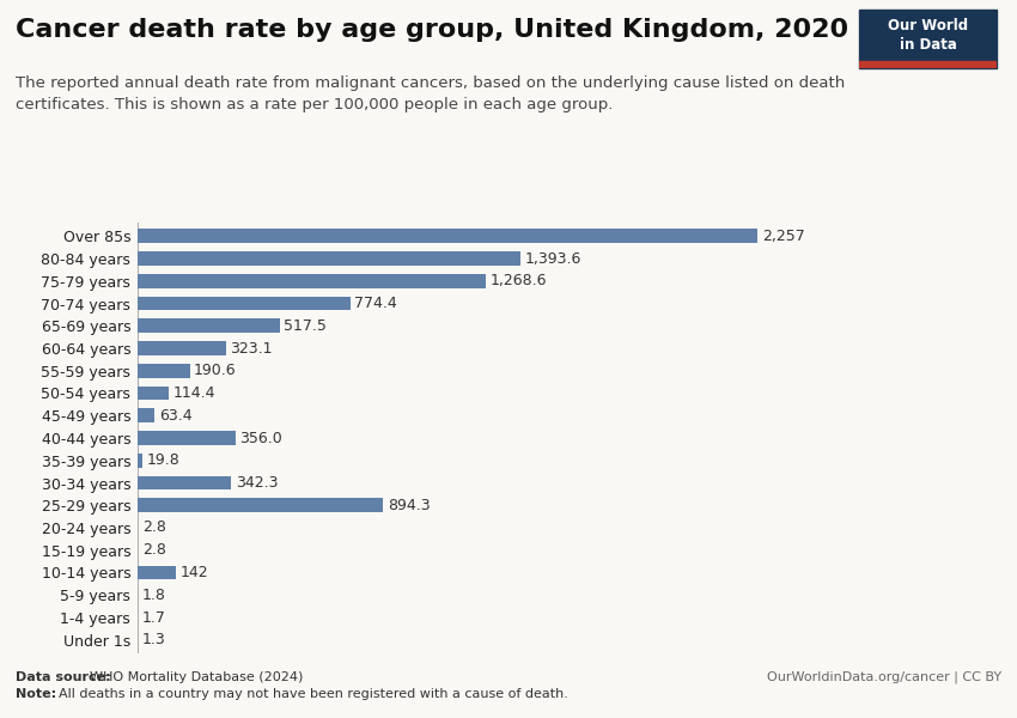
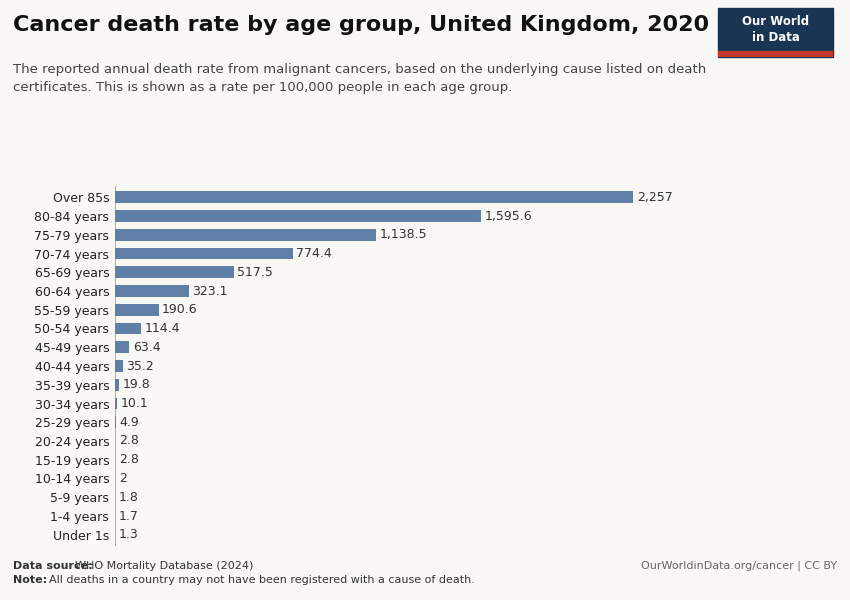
80-84 years: 1,393.6 -> 1,595.6
75-79 years: 1,268.6 -> 1,138.5
40-44 years: 356.0 -> 35.2
30-34 years: 342.3 -> 10.1
25-29 years: 894.3 -> 4.9
10-14 years: 142 -> 2
